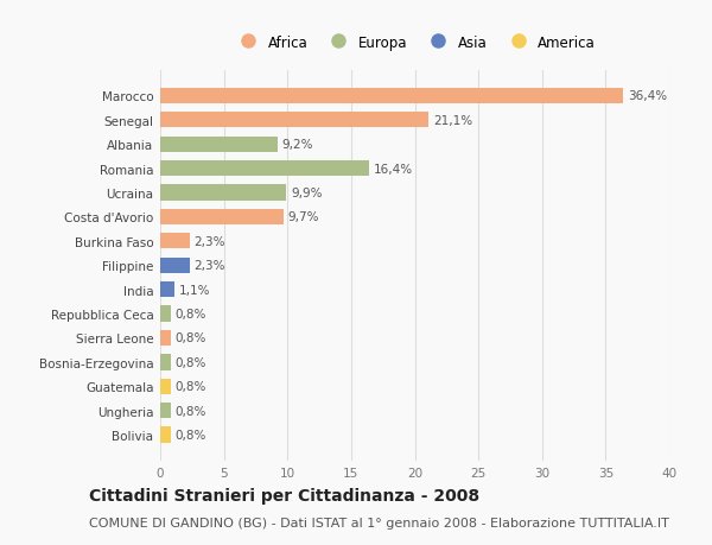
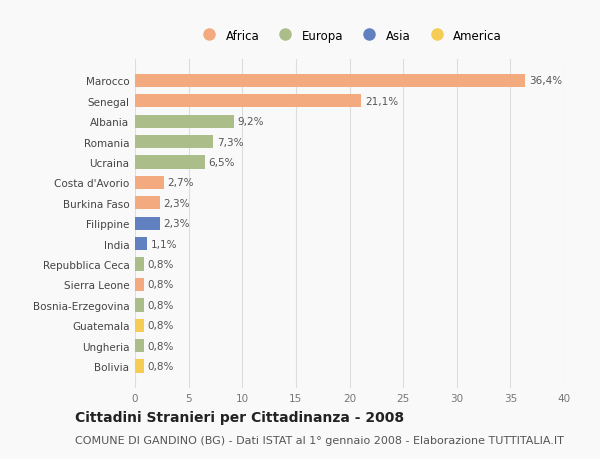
Romania: 16,4% -> 7,3%
Ucraina: 9,9% -> 6,5%
Costa d'Avorio: 9,7% -> 2,7%
